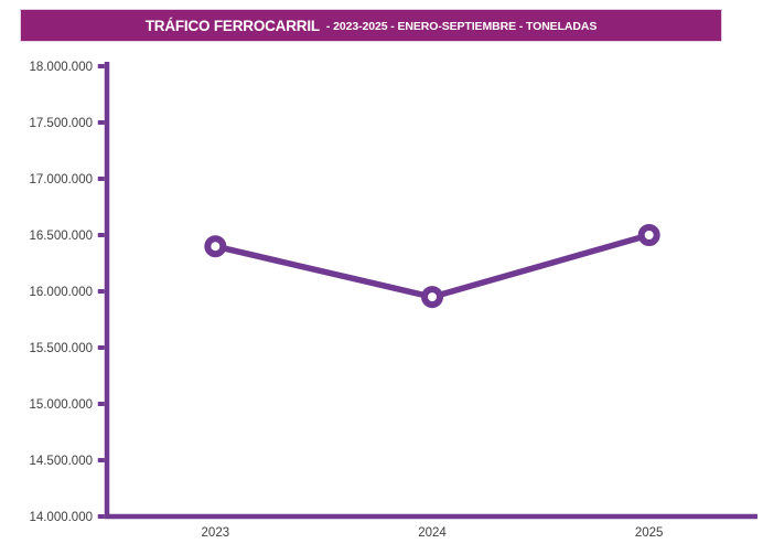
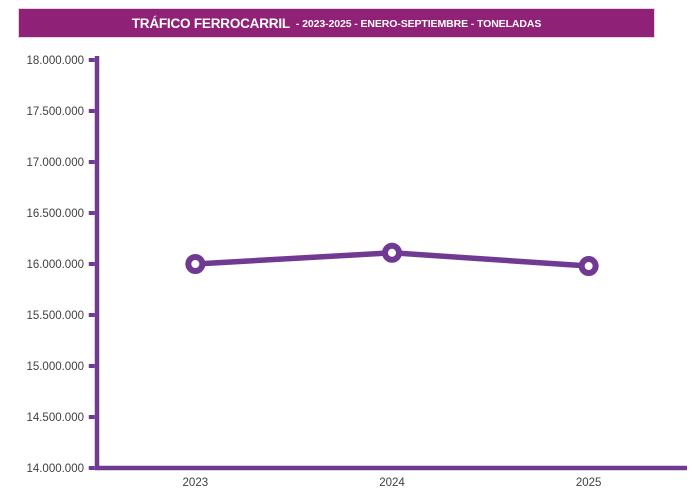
2023: 16400000 -> 16000000
2024: 15950000 -> 16110000
2025: 16500000 -> 15980000
